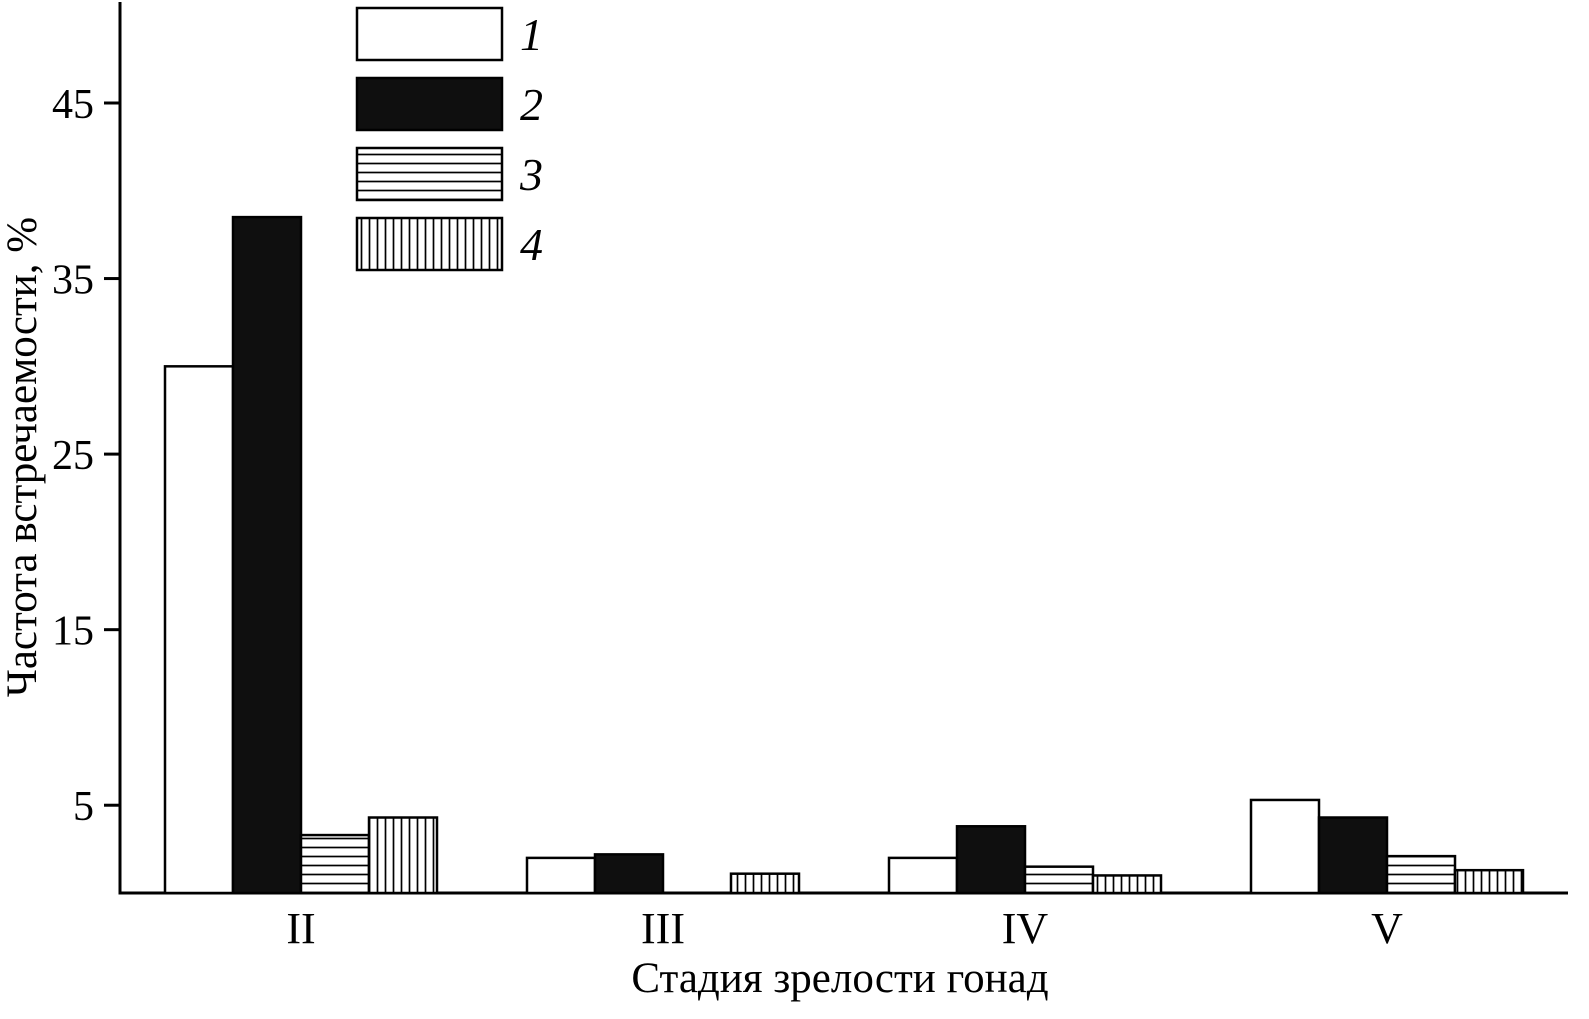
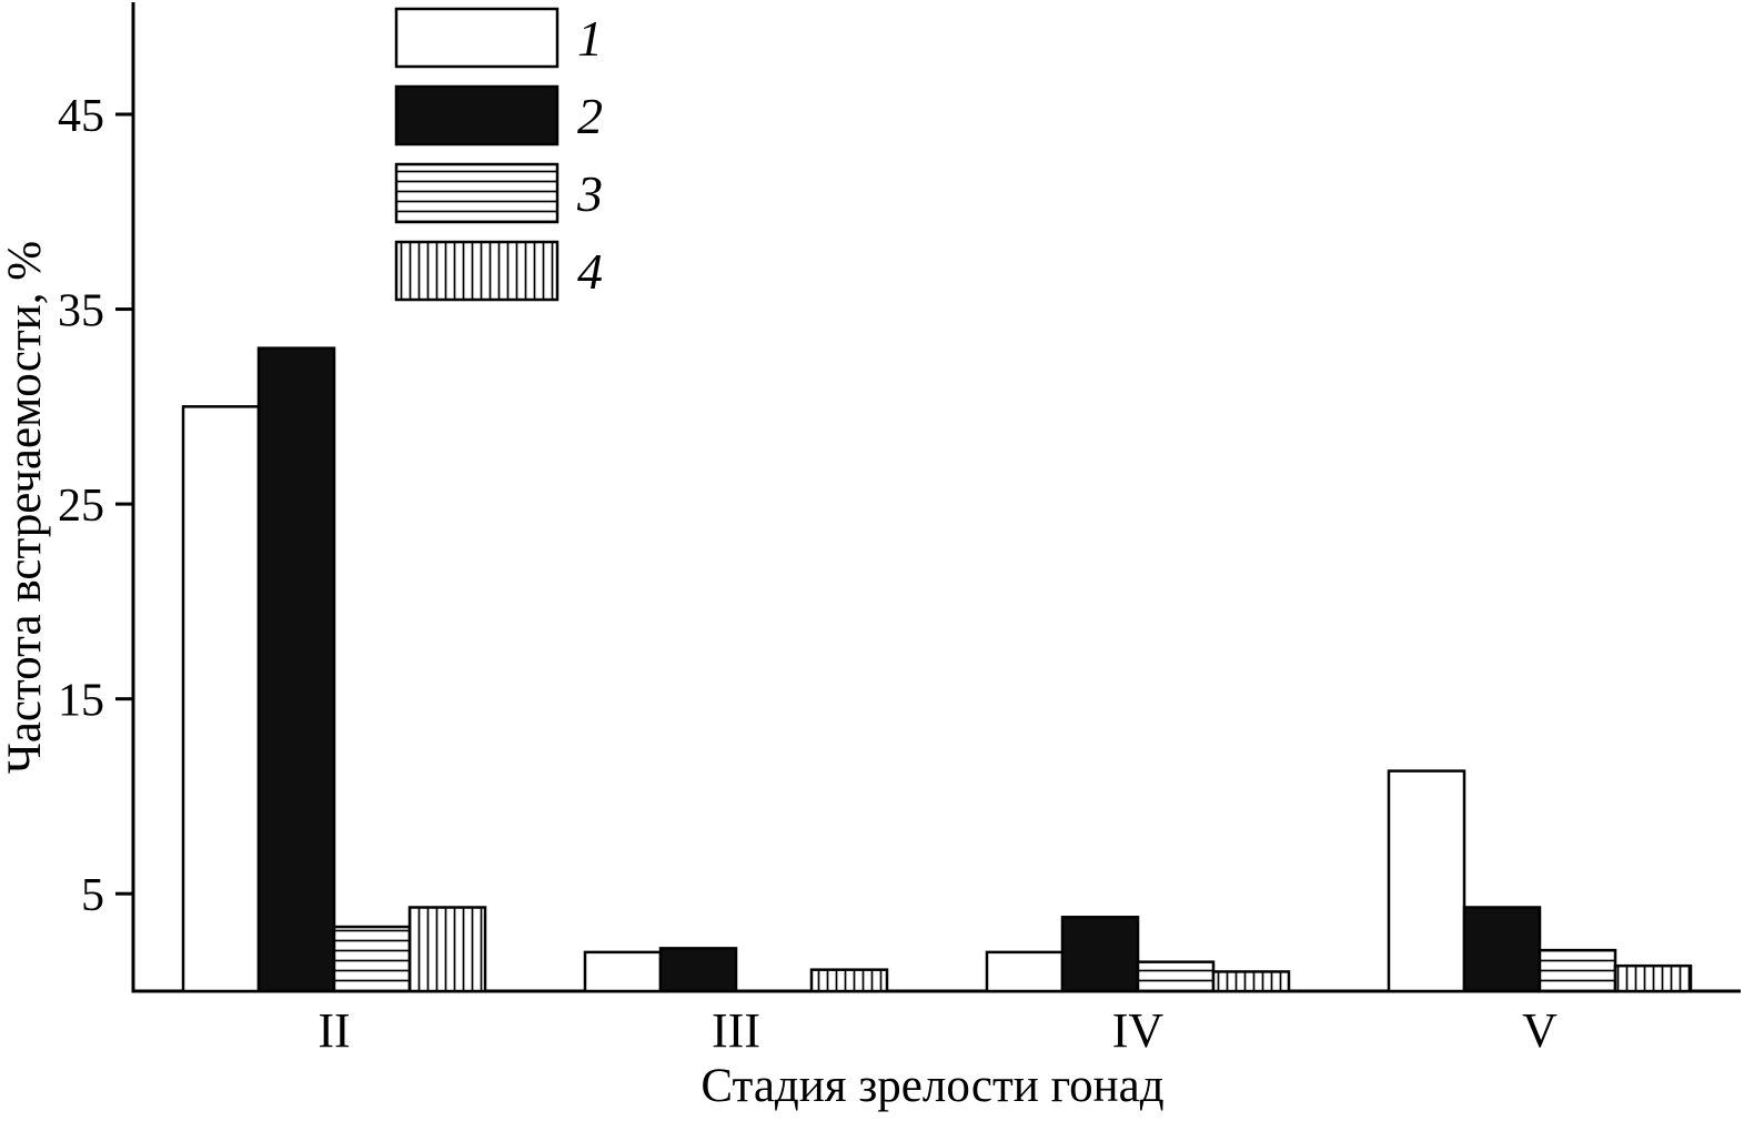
2/II: 38.5 -> 33.0
1/V: 5.3 -> 11.3
